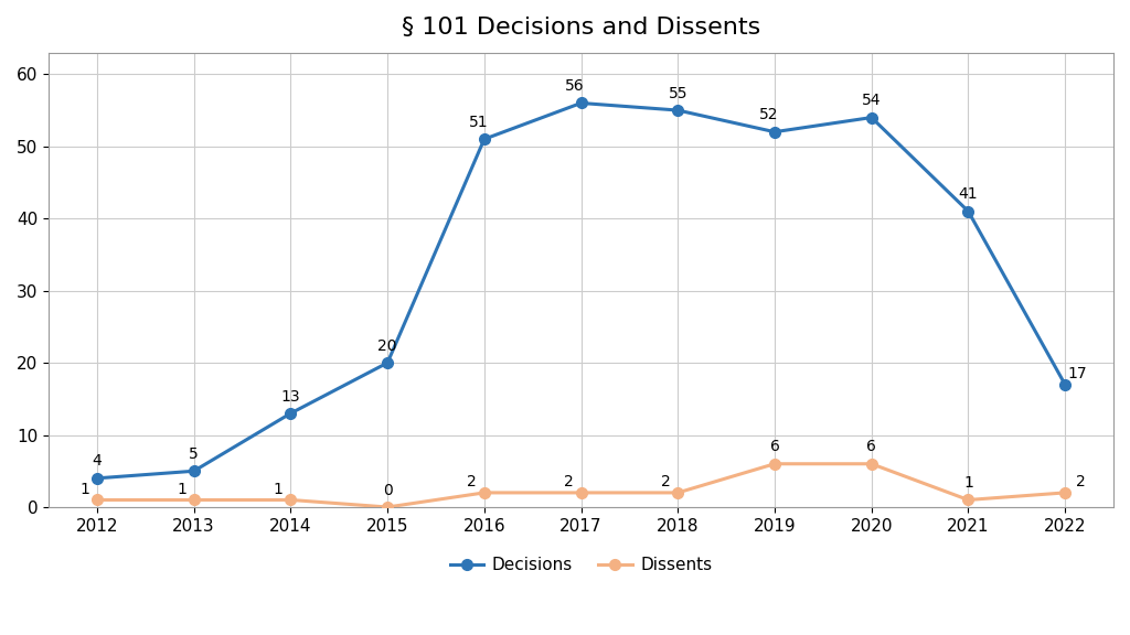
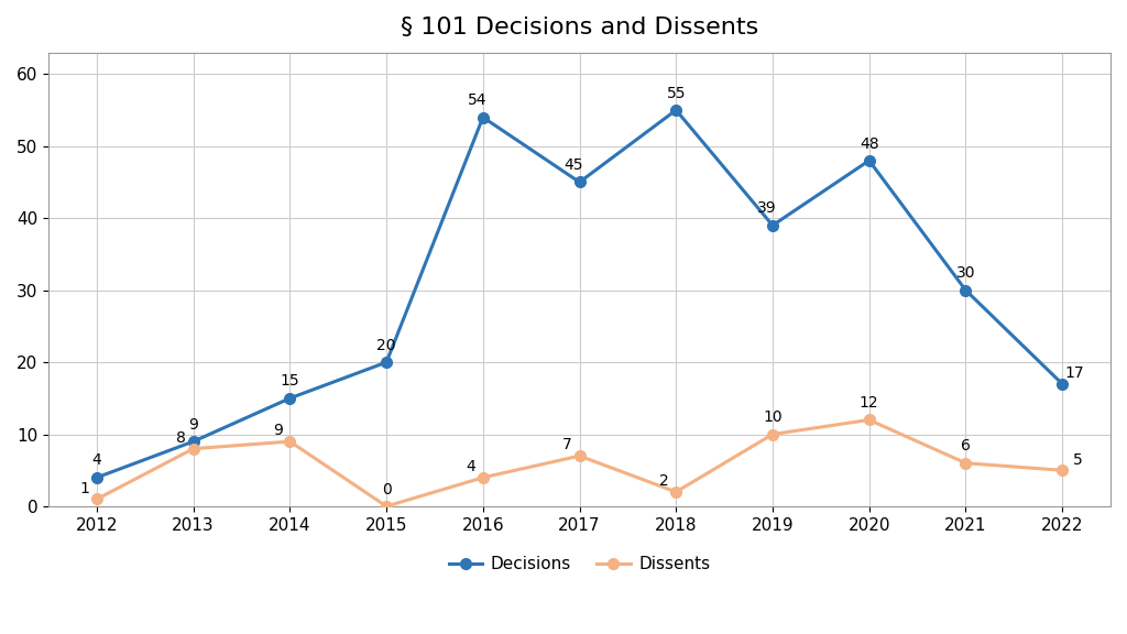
Decisions/2013: 5 -> 9
Dissents/2013: 1 -> 8
Decisions/2014: 13 -> 15
Dissents/2014: 1 -> 9
Decisions/2016: 51 -> 54
Dissents/2016: 2 -> 4
Decisions/2017: 56 -> 45
Dissents/2017: 2 -> 7
Decisions/2019: 52 -> 39
Dissents/2019: 6 -> 10
Decisions/2020: 54 -> 48
Dissents/2020: 6 -> 12
Decisions/2021: 41 -> 30
Dissents/2021: 1 -> 6
Dissents/2022: 2 -> 5
